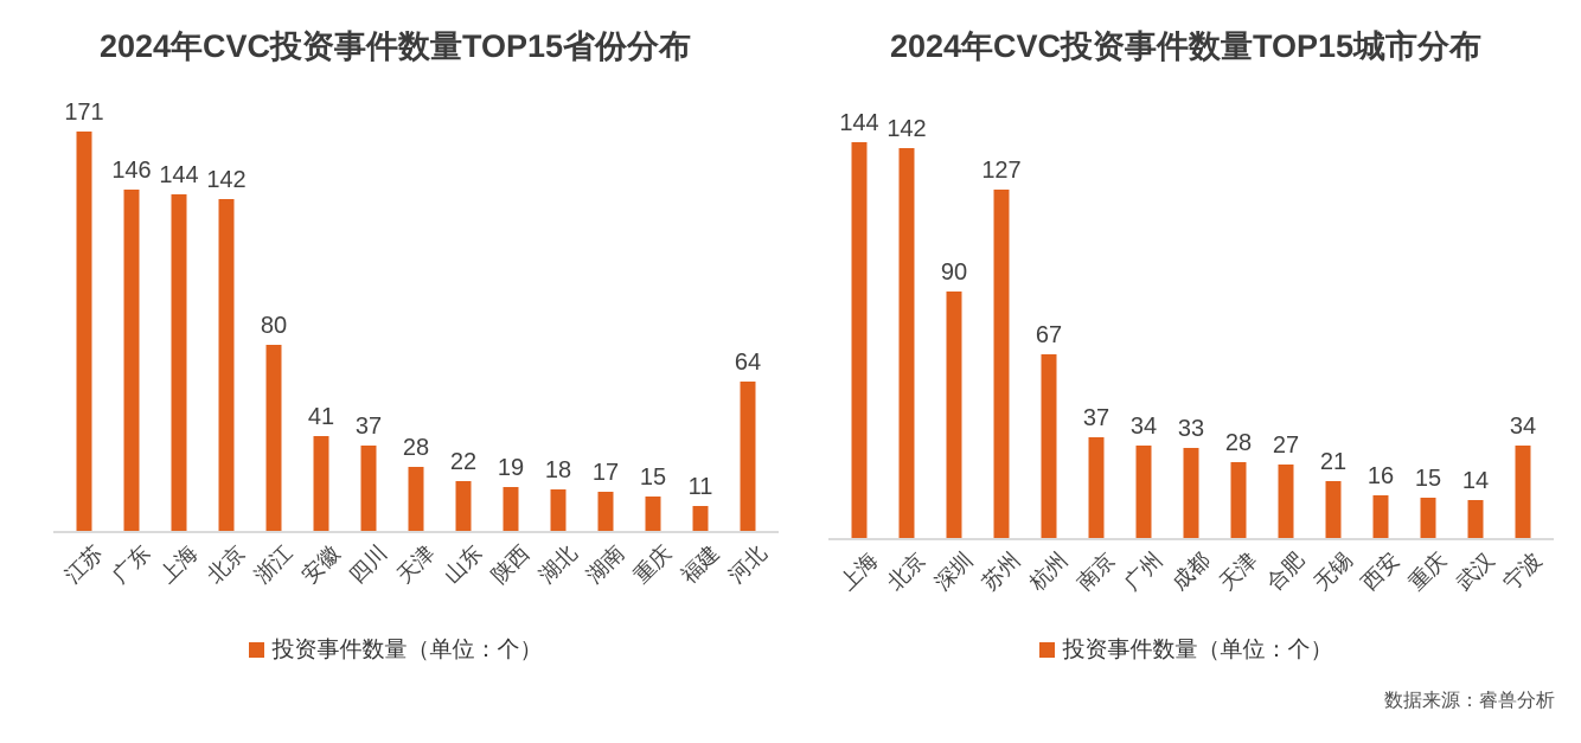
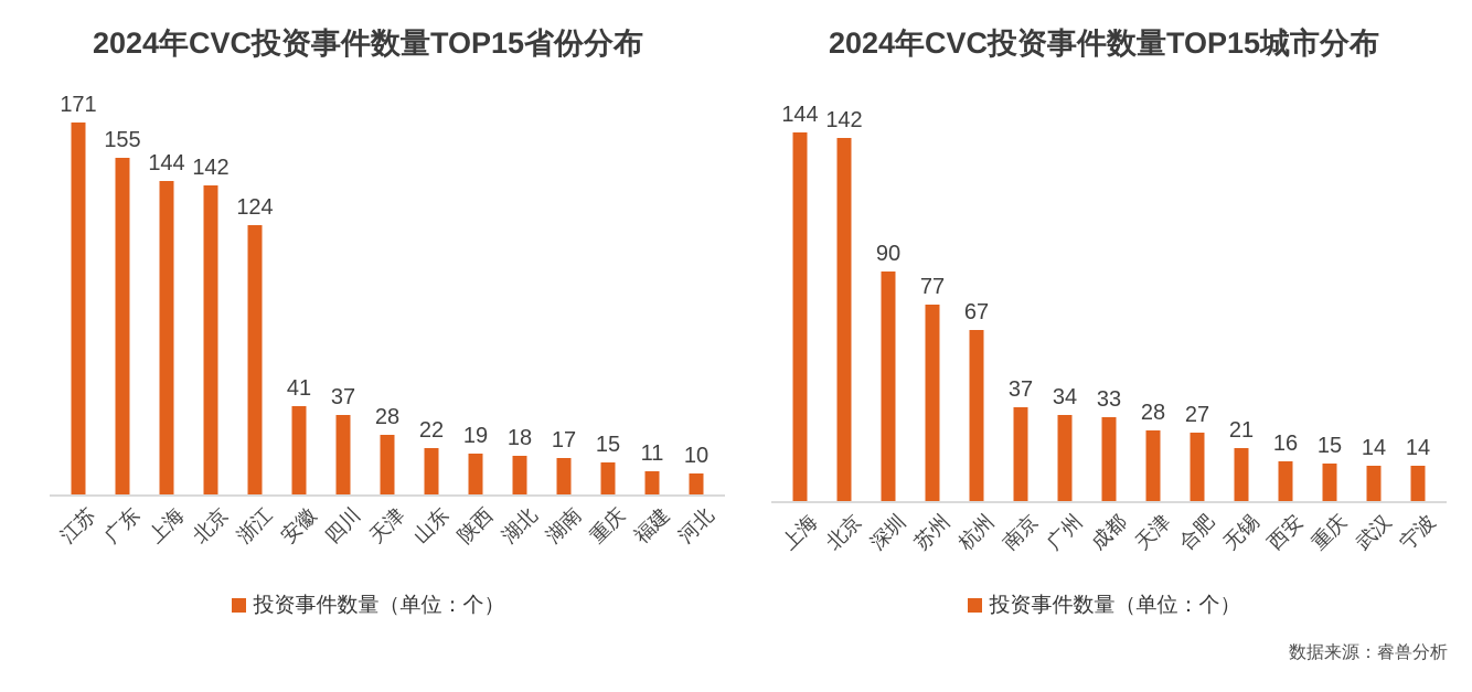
2024年CVC投资事件数量TOP15省份分布/广东: 146 -> 155
2024年CVC投资事件数量TOP15省份分布/浙江: 80 -> 124
2024年CVC投资事件数量TOP15省份分布/河北: 64 -> 10
2024年CVC投资事件数量TOP15城市分布/苏州: 127 -> 77
2024年CVC投资事件数量TOP15城市分布/宁波: 34 -> 14
